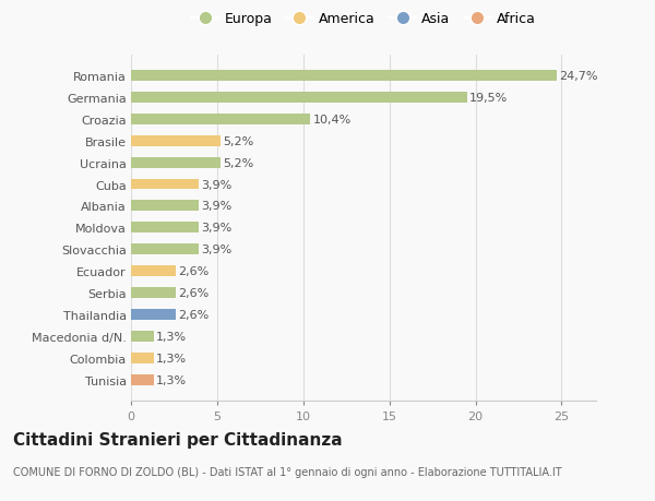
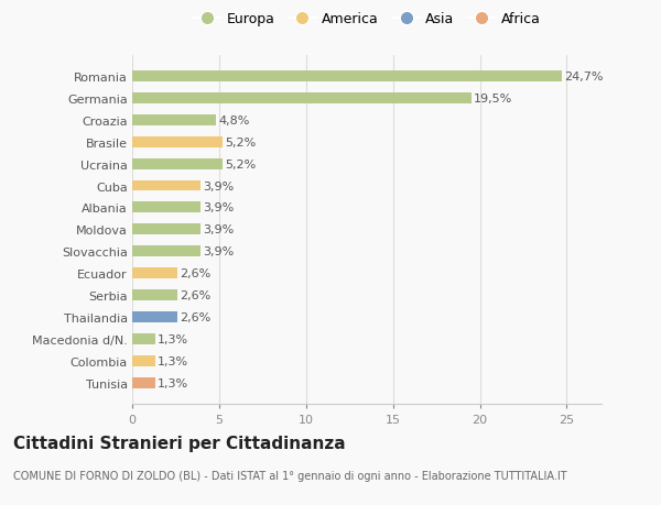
Croazia: 10,4% -> 4,8%
